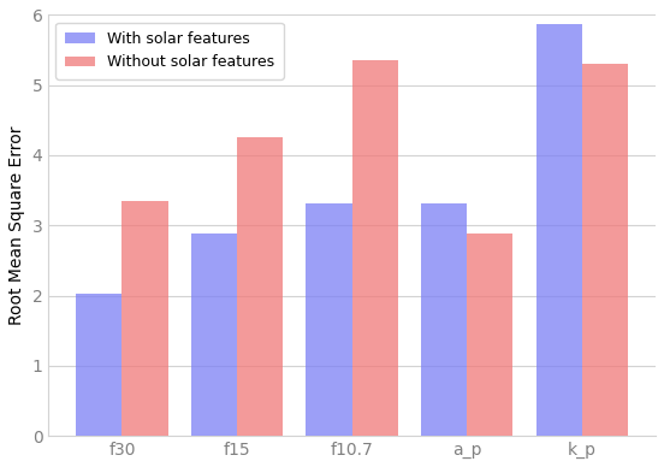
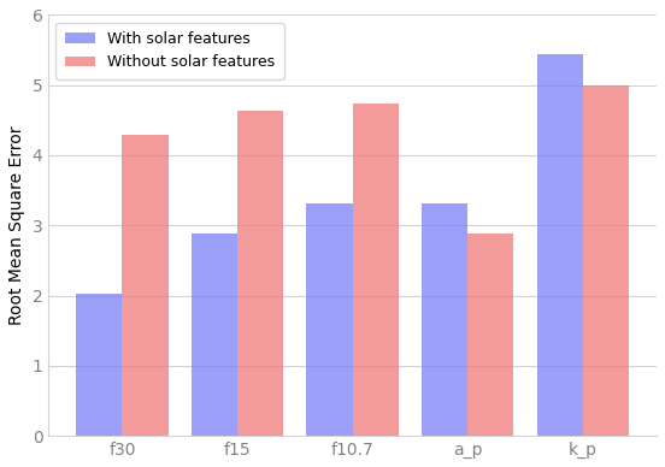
Without solar features/f30: 3.35 -> 4.30
Without solar features/f15: 4.25 -> 4.64
Without solar features/f10.7: 5.35 -> 4.74
With solar features/k_p: 5.87 -> 5.44
Without solar features/k_p: 5.31 -> 5.00
